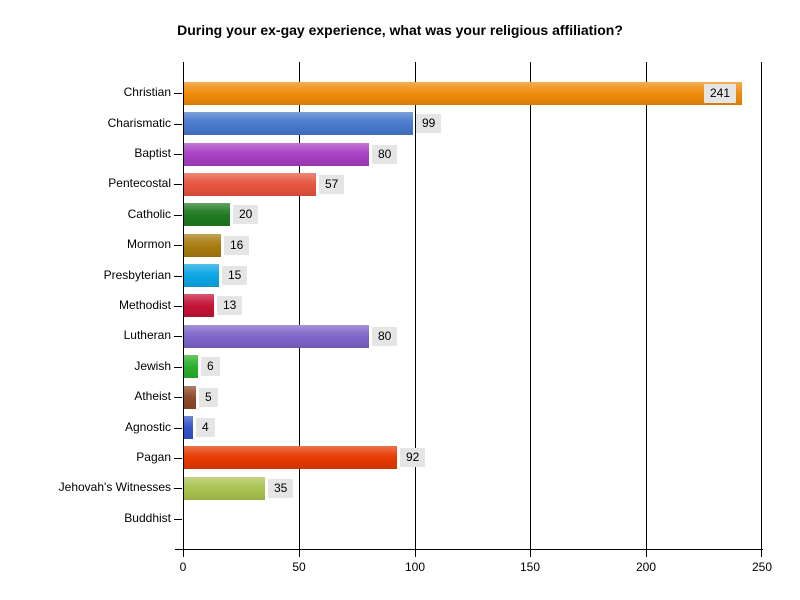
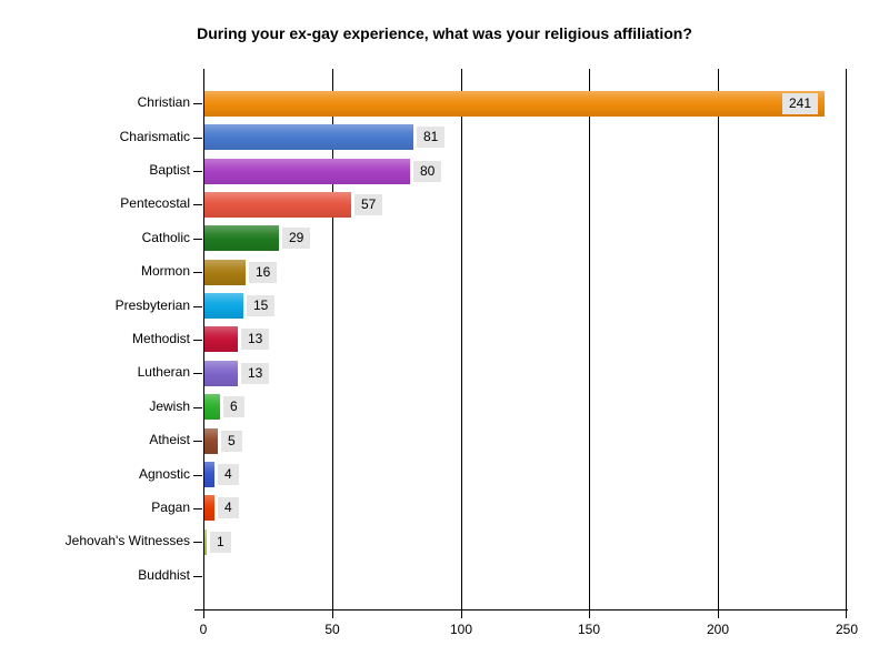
Charismatic: 99 -> 81
Catholic: 20 -> 29
Lutheran: 80 -> 13
Pagan: 92 -> 4
Jehovah's Witnesses: 35 -> 1
